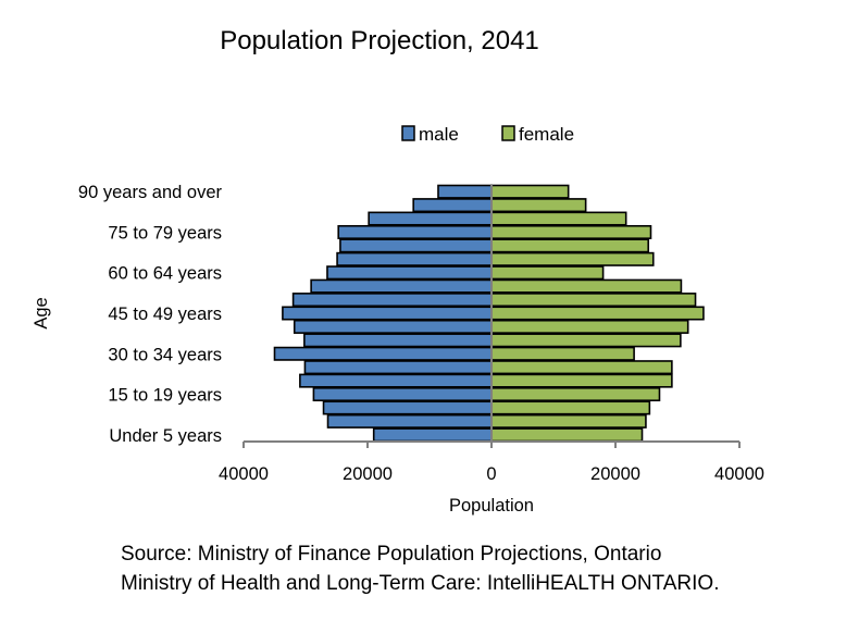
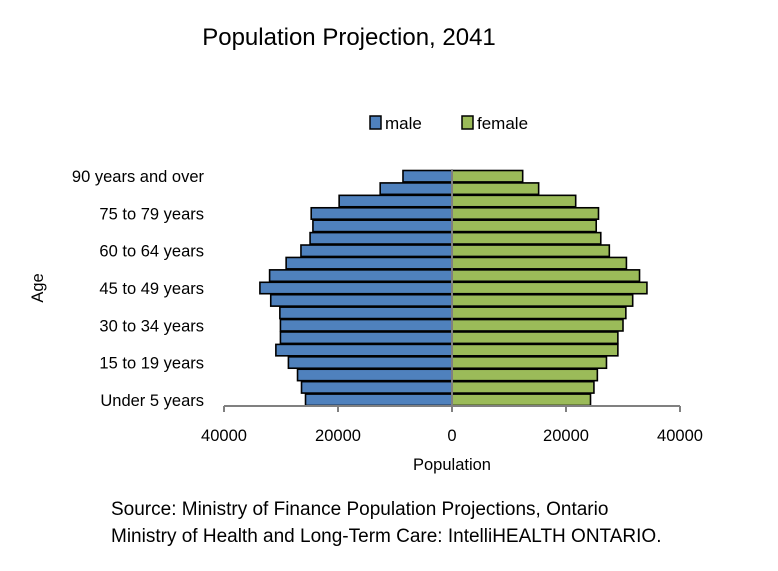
female/60 to 64 years: 18000 -> 28000
male/30 to 34 years: 35000 -> 30000
female/30 to 34 years: 23000 -> 30000
male/Under 5 years: 19000 -> 26000
